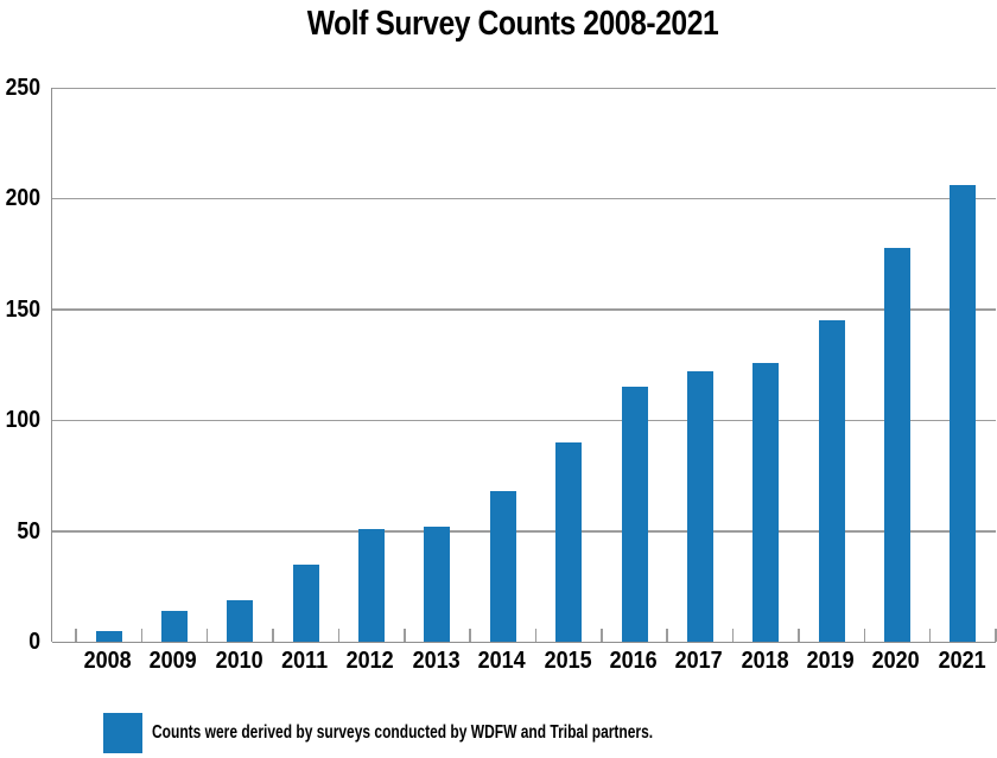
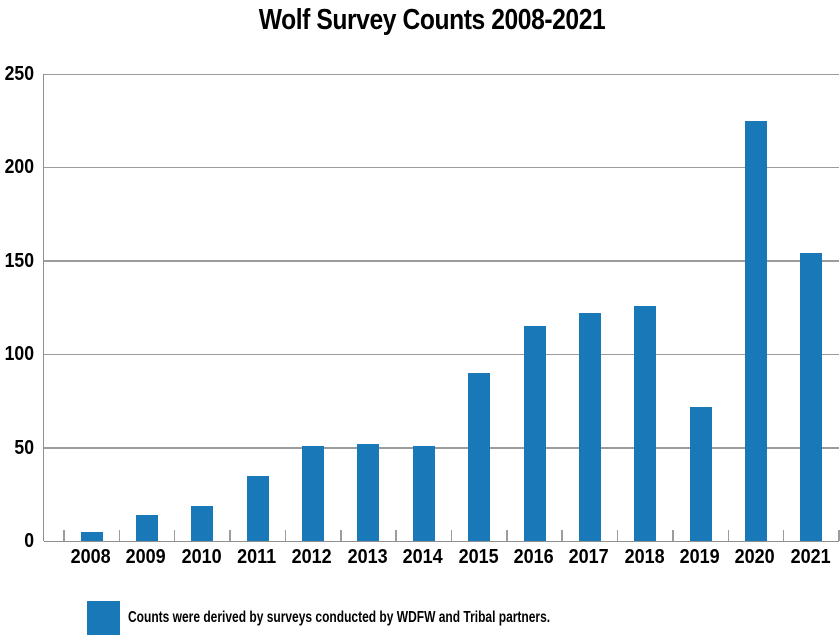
2014: 68 -> 51
2019: 145 -> 72
2020: 178 -> 225
2021: 206 -> 154
